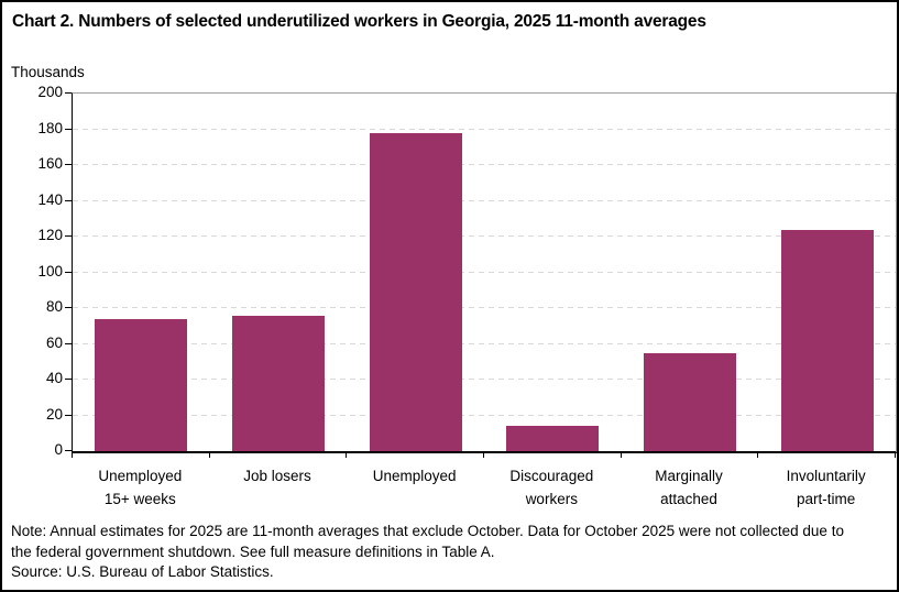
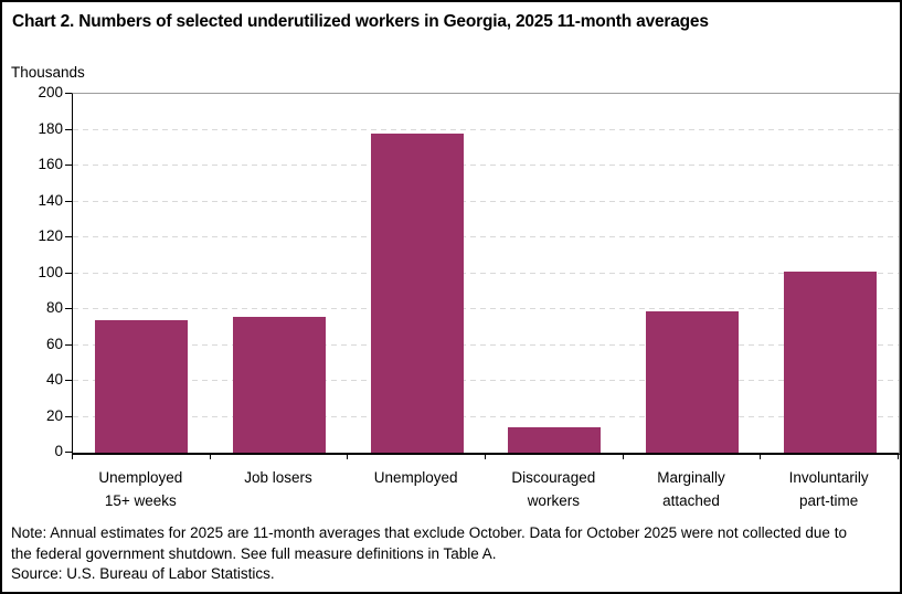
Marginally attached: 55 -> 79
Involuntarily part-time: 124 -> 101
